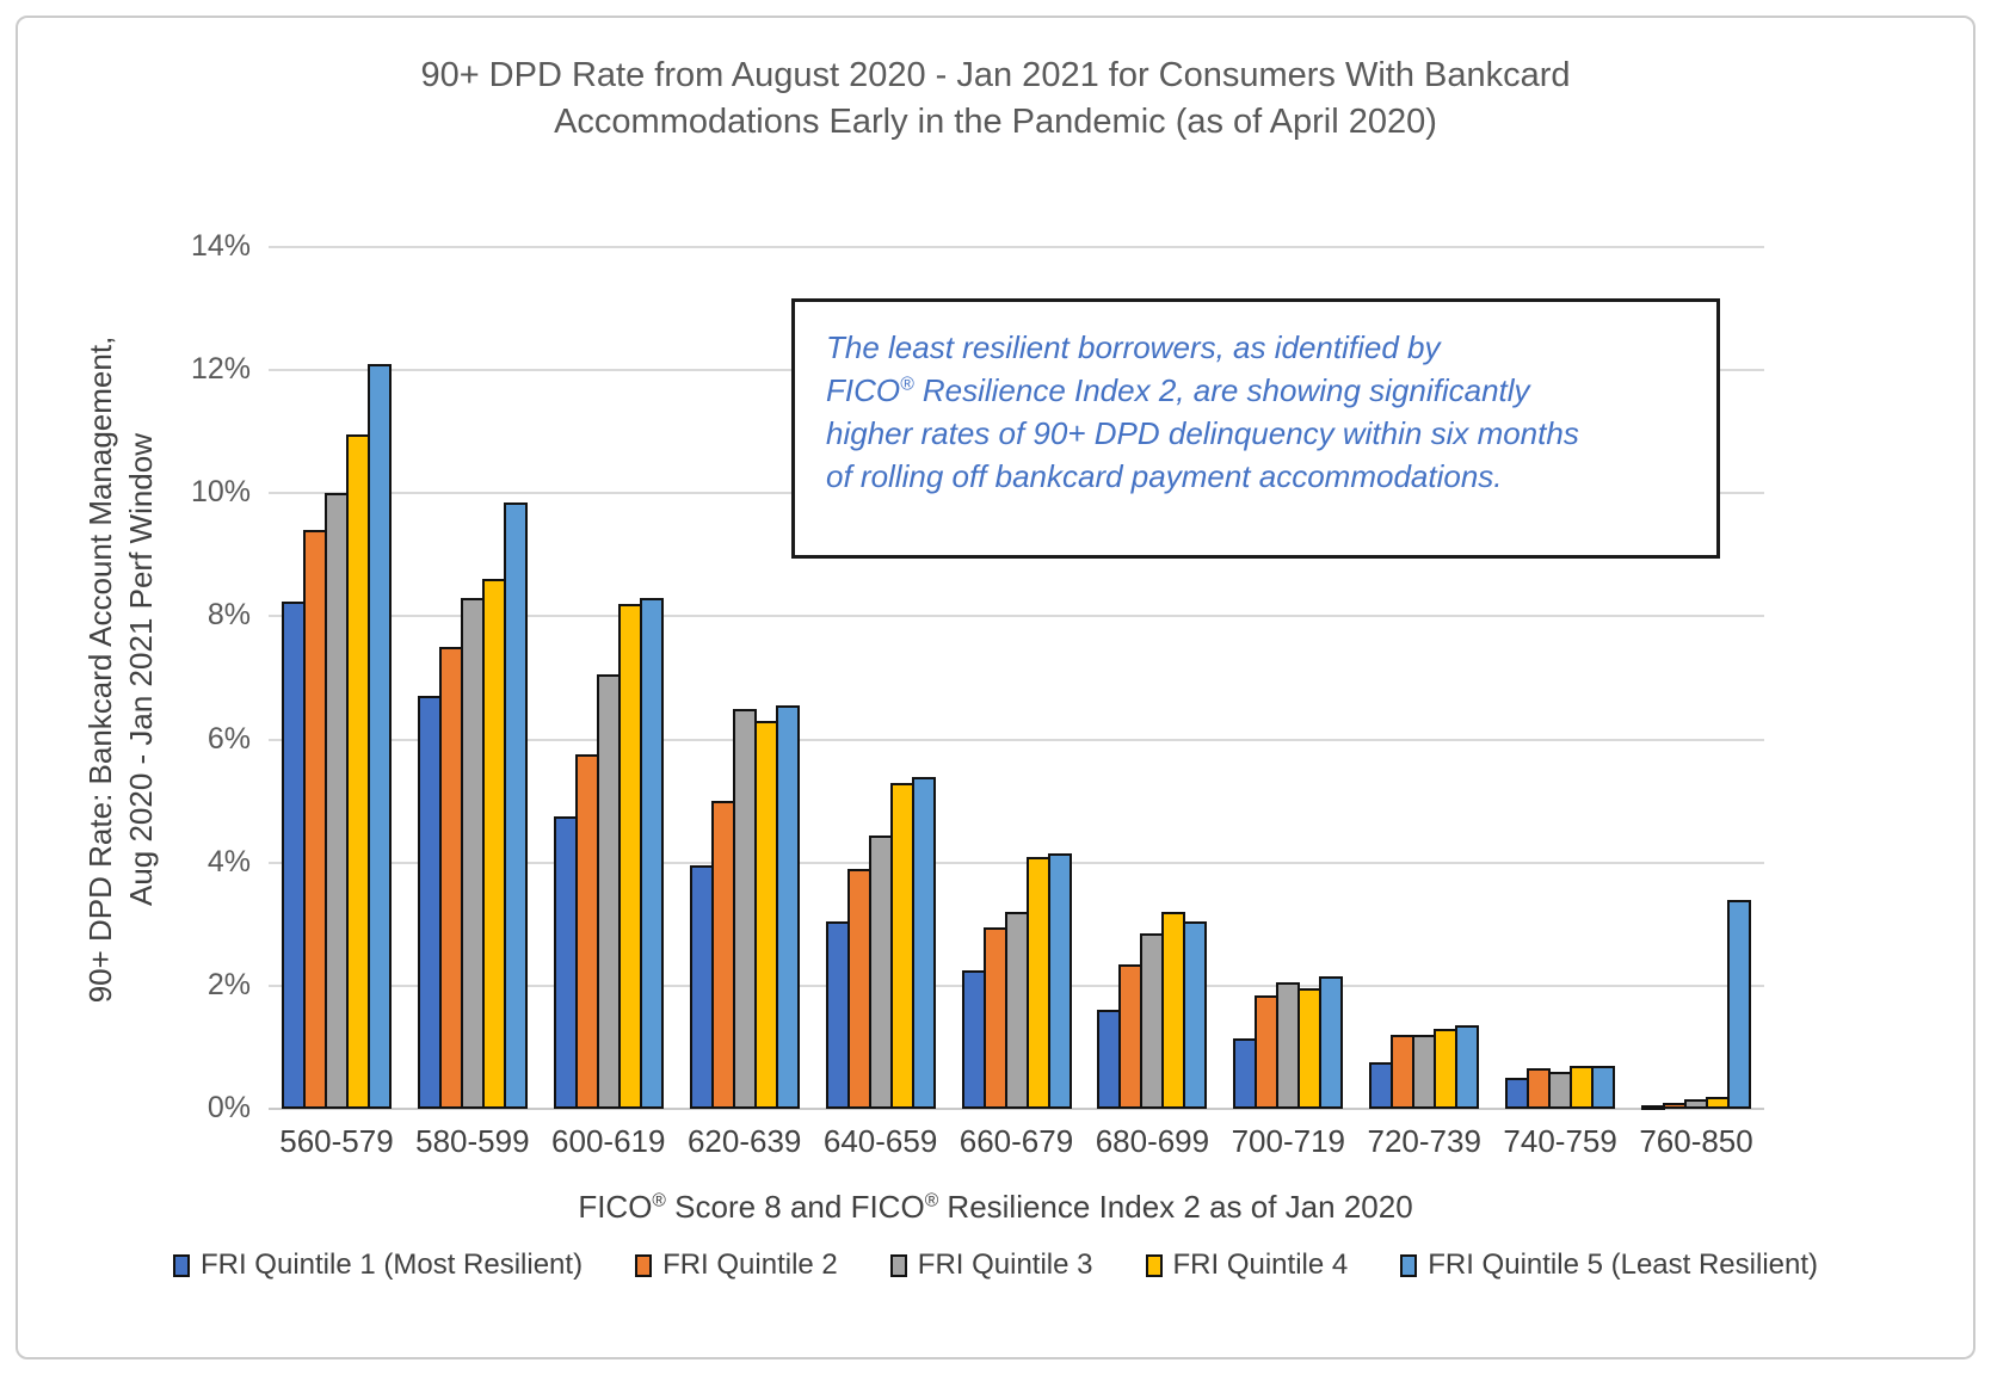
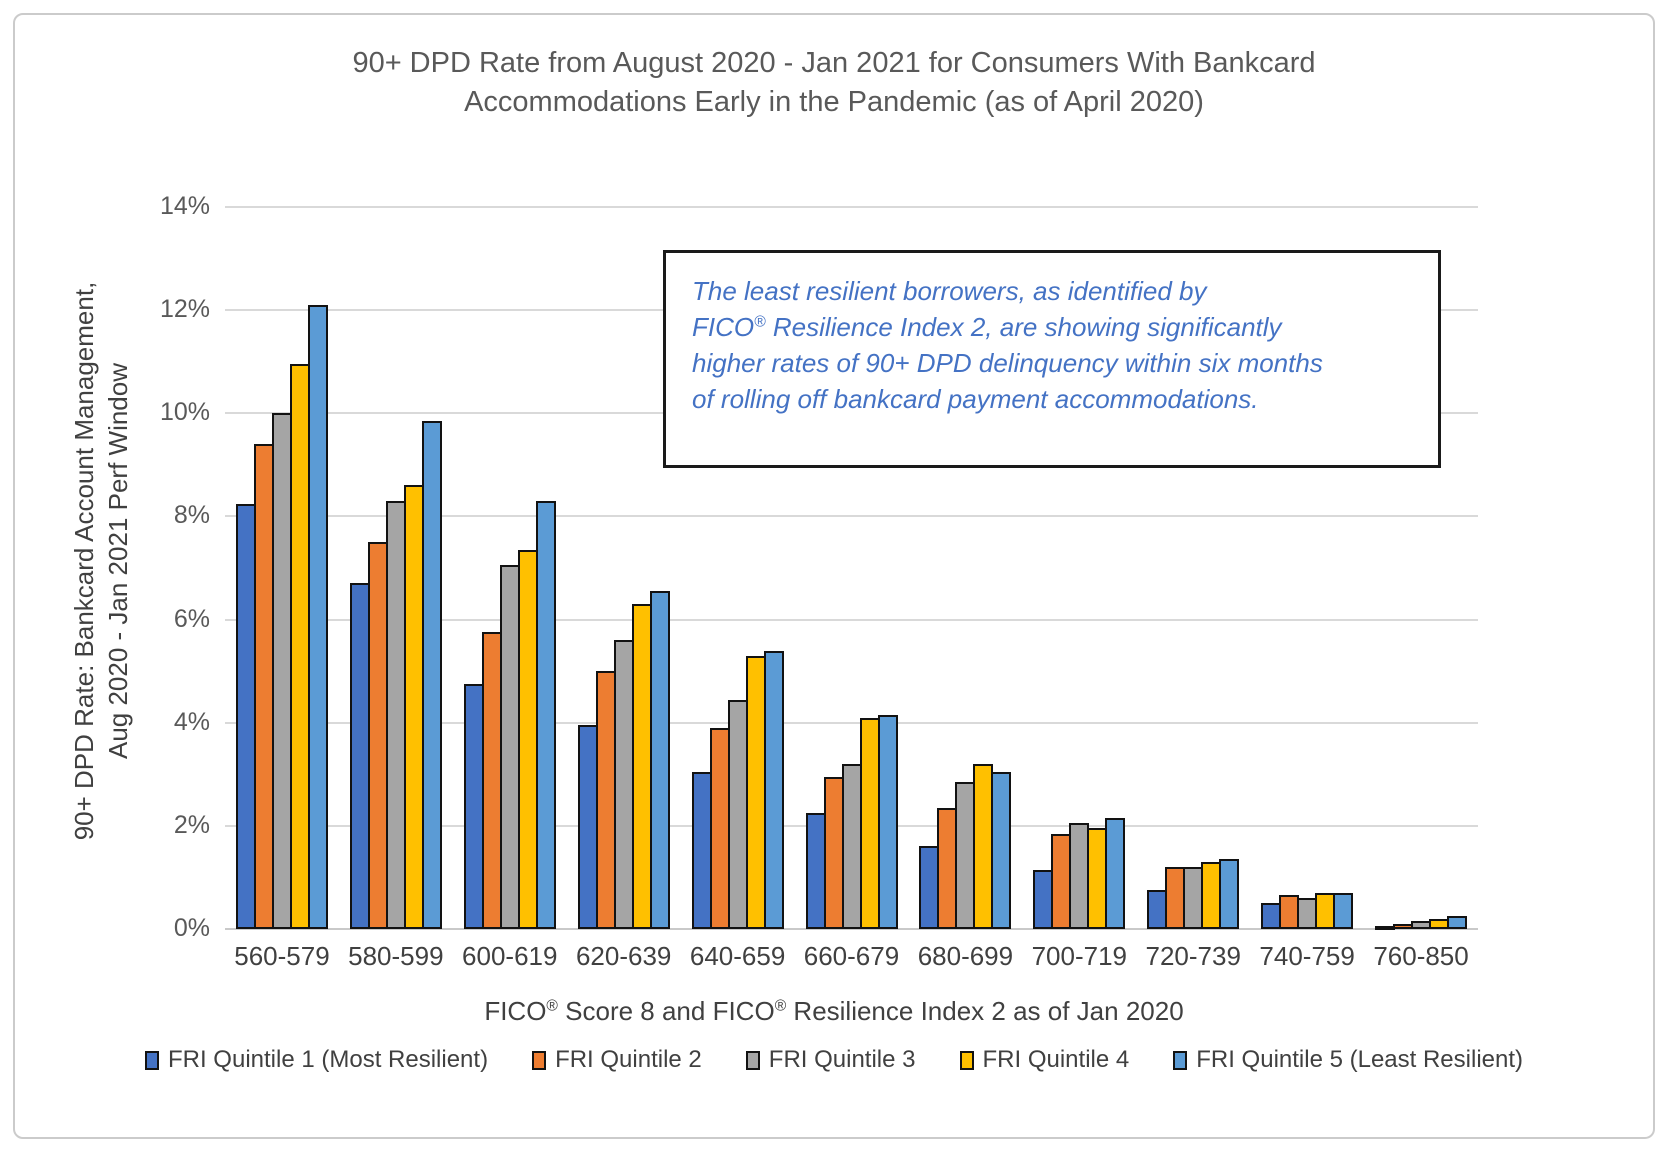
FRI Quintile 4/600-619: 8.2% -> 7.3%
FRI Quintile 3/620-639: 6.5% -> 5.6%
FRI Quintile 5 (Least Resilient)/760-850: 3.4% -> 0.2%
